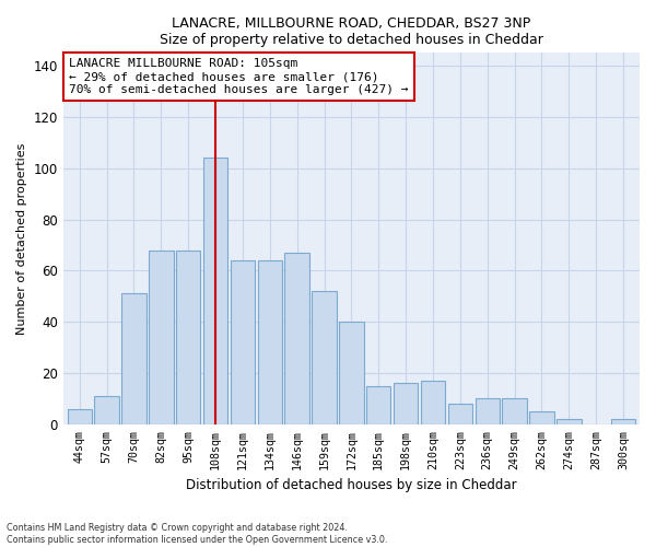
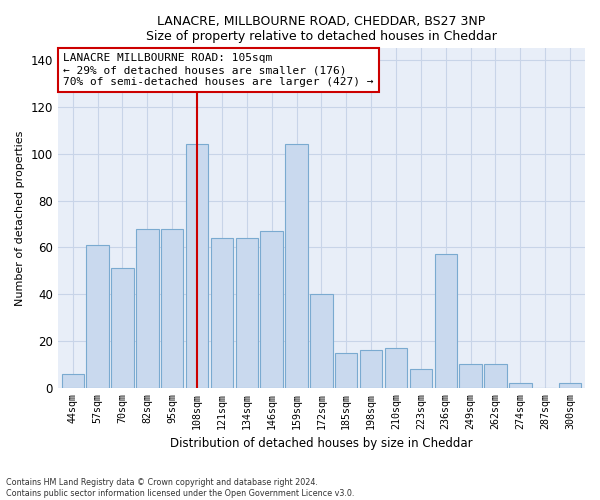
57sqm: 11 -> 61
159sqm: 52 -> 104
236sqm: 10 -> 57
262sqm: 5 -> 10
